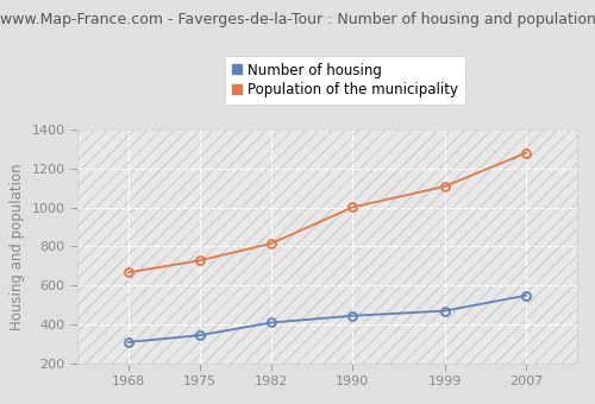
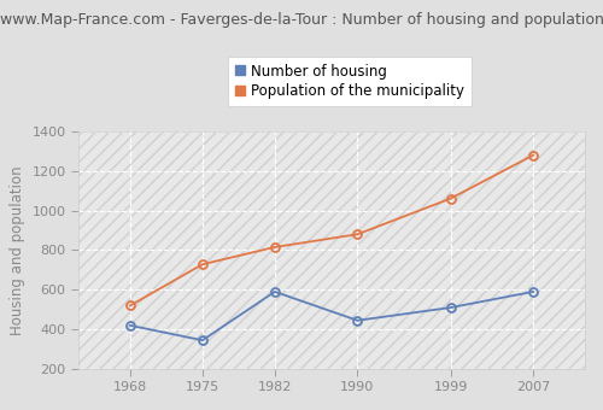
Number of housing/1968: 310 -> 420
Population of the municipality/1968: 670 -> 520
Number of housing/1982: 410 -> 590
Population of the municipality/1990: 1000 -> 880
Number of housing/1999: 470 -> 510
Population of the municipality/1999: 1110 -> 1060
Number of housing/2007: 550 -> 590
